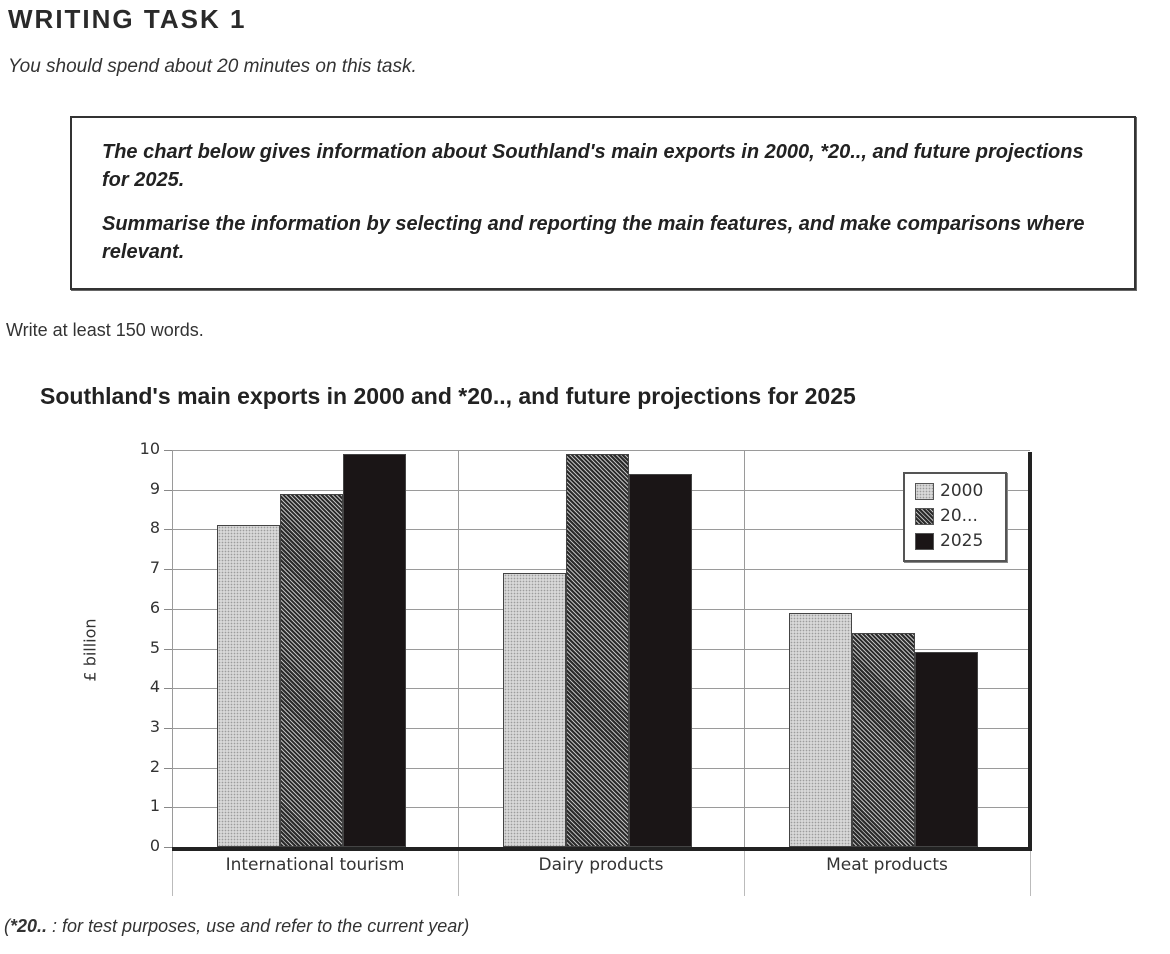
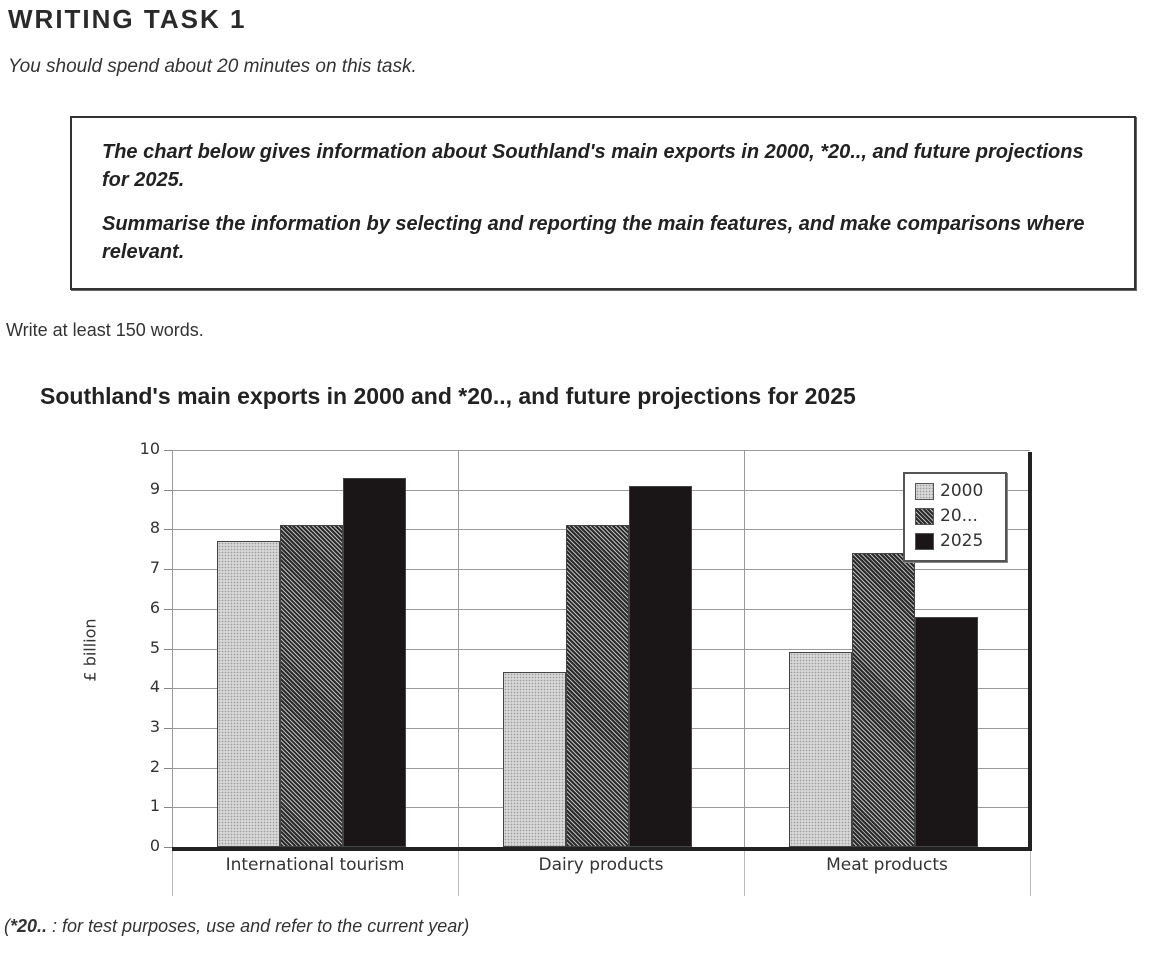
2000/International tourism: 8.1 -> 7.7
20.../International tourism: 8.9 -> 8.1
2025/International tourism: 9.9 -> 9.3
2000/Dairy products: 6.9 -> 4.4
20.../Dairy products: 9.9 -> 8.1
2025/Dairy products: 9.4 -> 9.1
2000/Meat products: 5.9 -> 4.9
20.../Meat products: 5.4 -> 7.4
2025/Meat products: 4.9 -> 5.8
